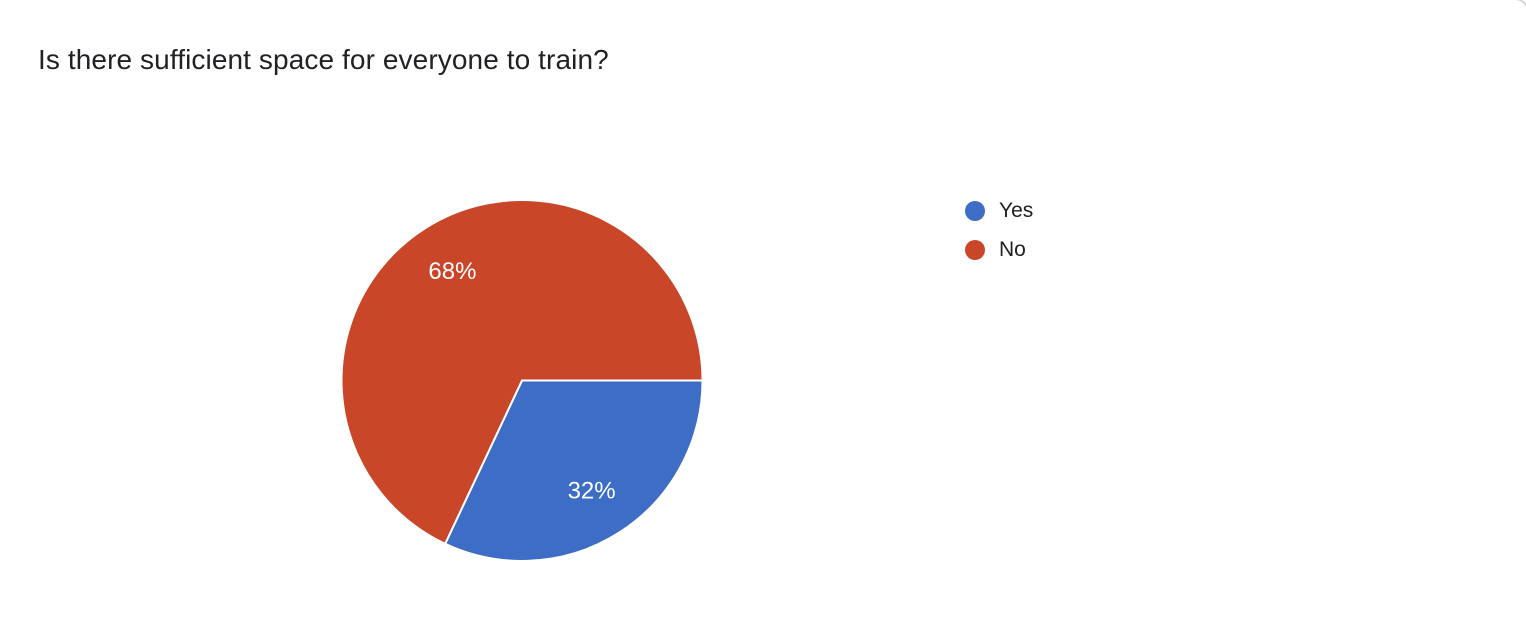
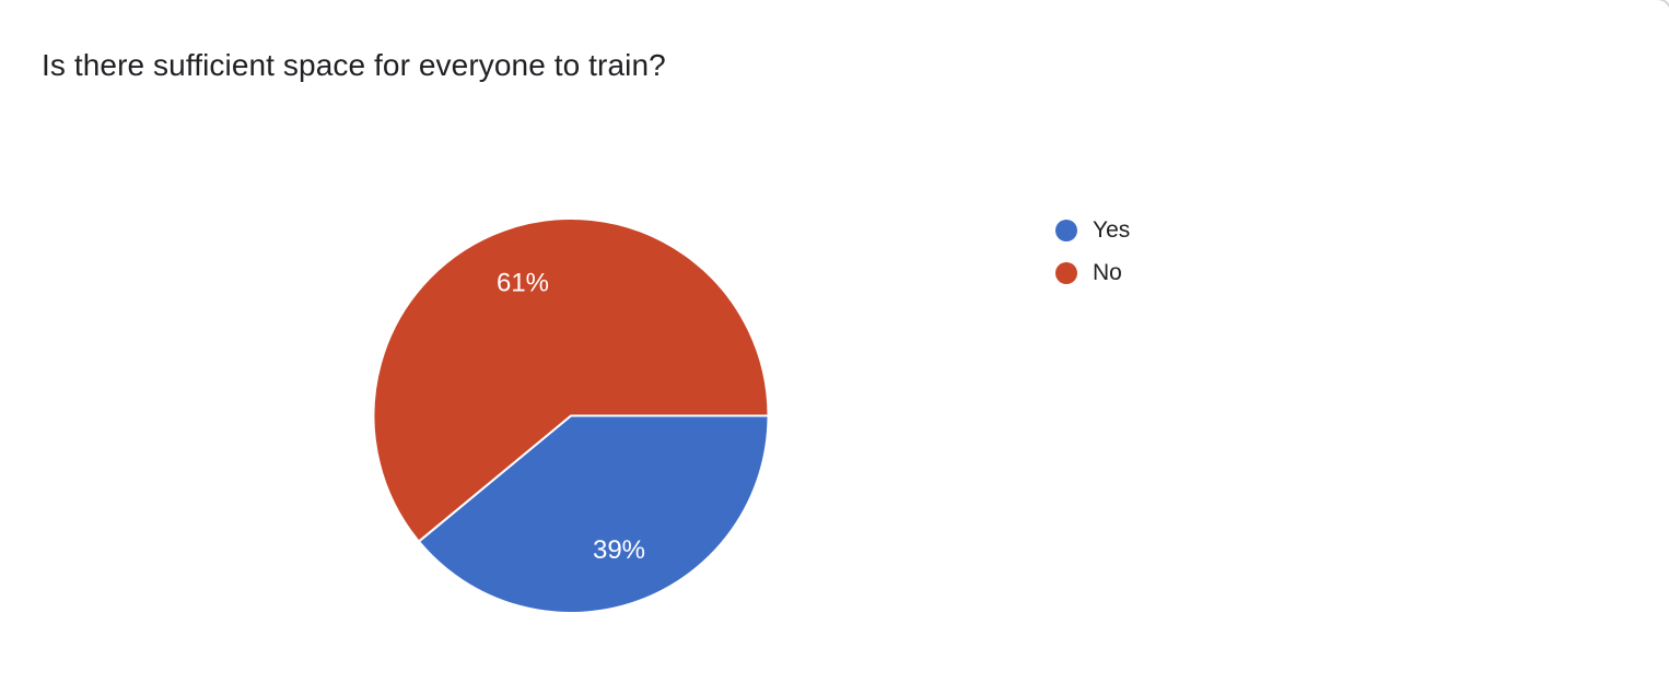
Yes: 32% -> 39%
No: 68% -> 61%
